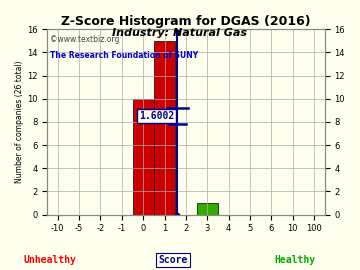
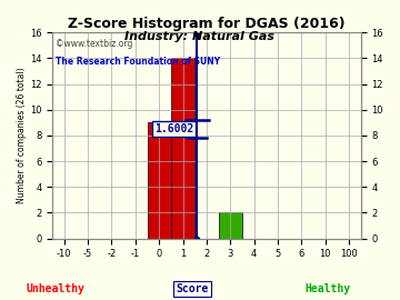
0: 10 -> 9
1: 15 -> 14
3: 1 -> 2
